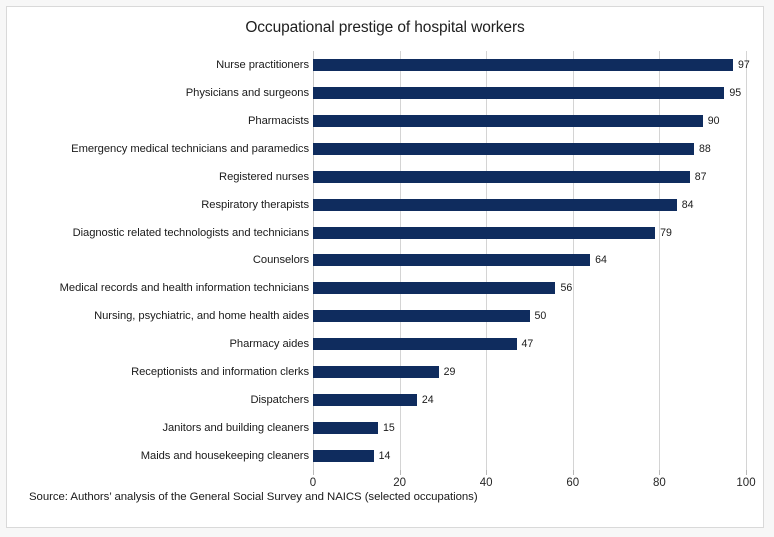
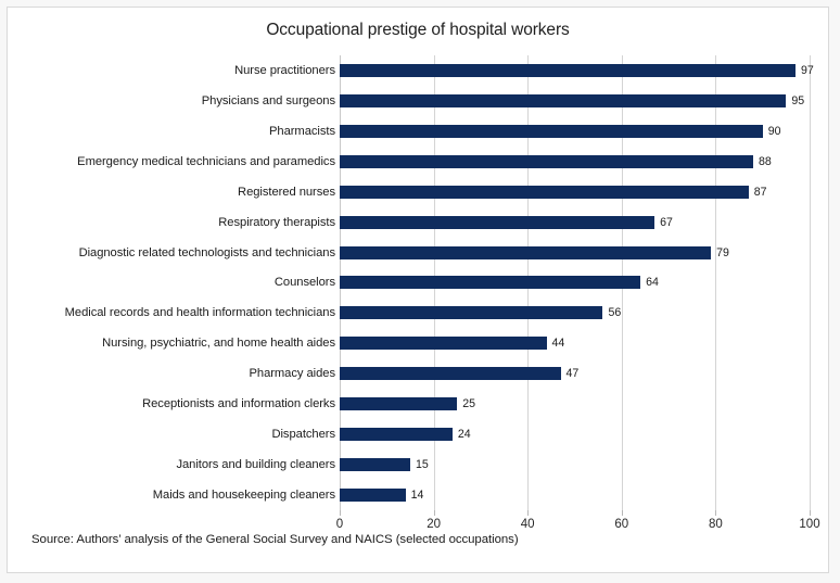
Respiratory therapists: 84 -> 67
Nursing, psychiatric, and home health aides: 50 -> 44
Receptionists and information clerks: 29 -> 25
